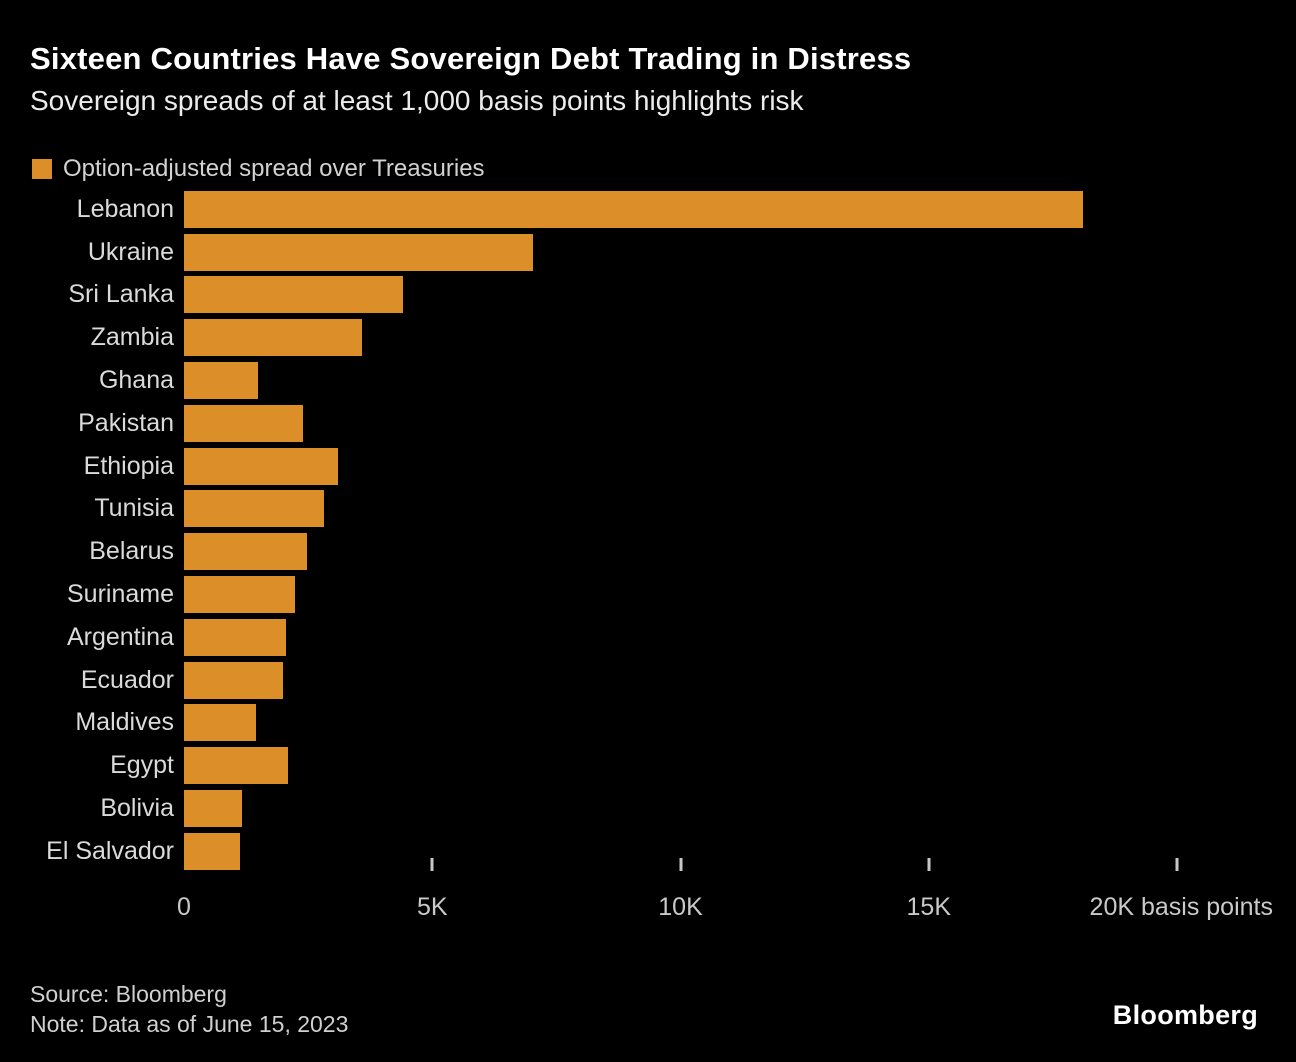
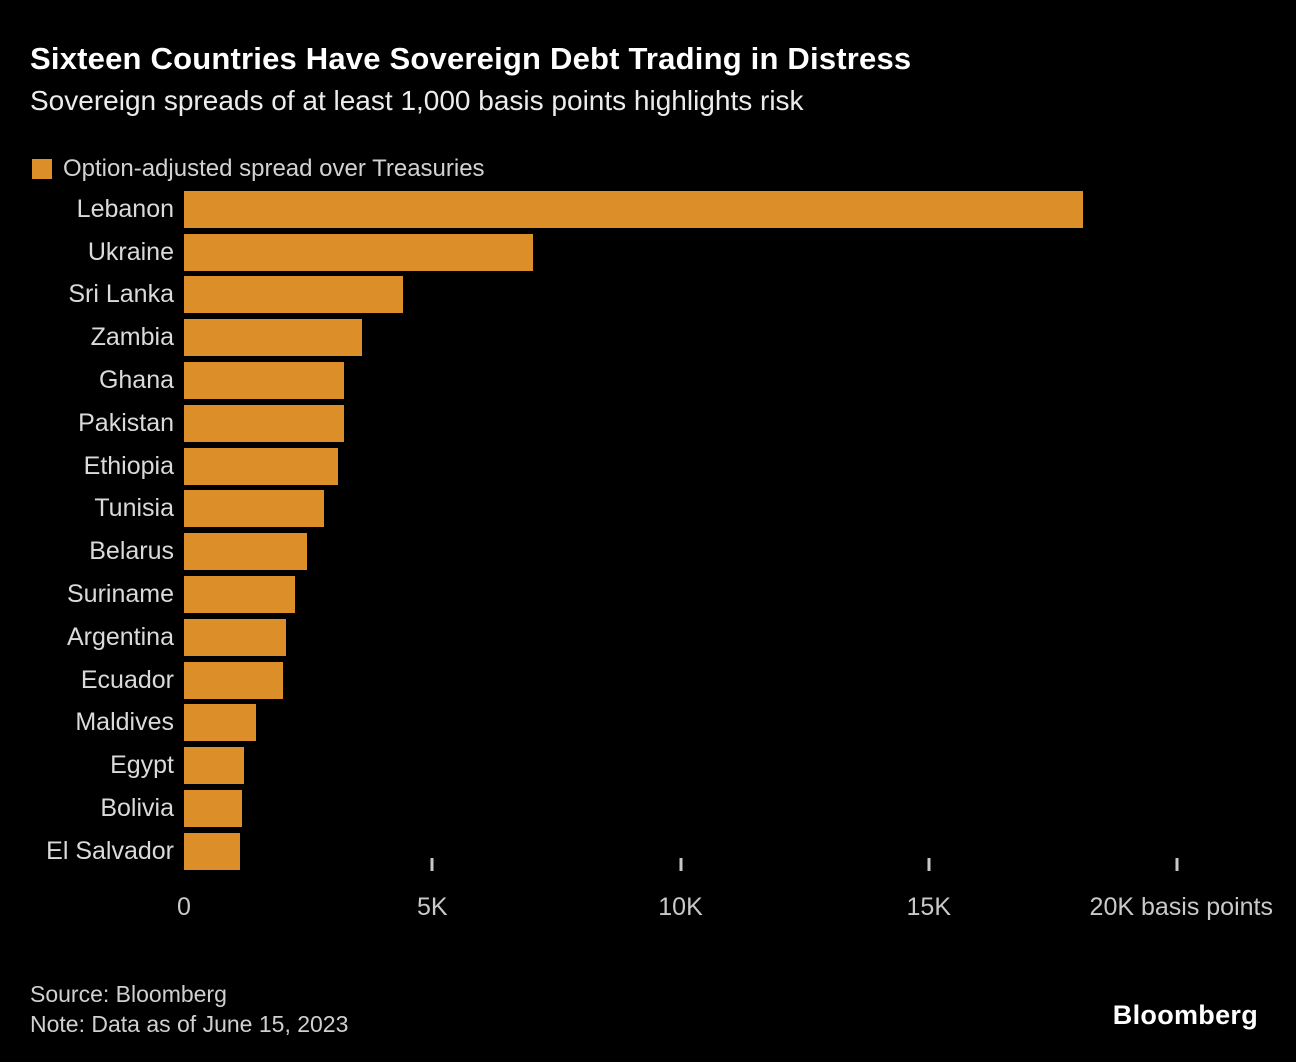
Ghana: 1.5K -> 3.2K
Pakistan: 2.4K -> 3.2K
Egypt: 2.1K -> 1.2K
